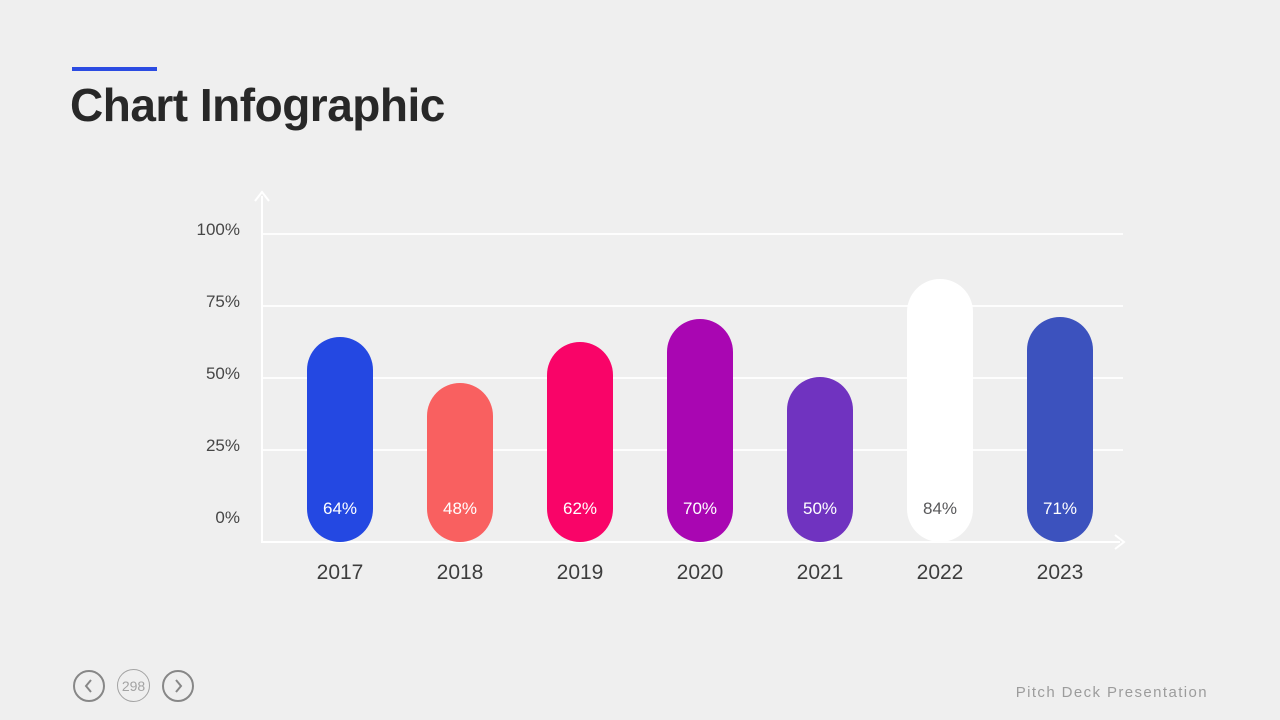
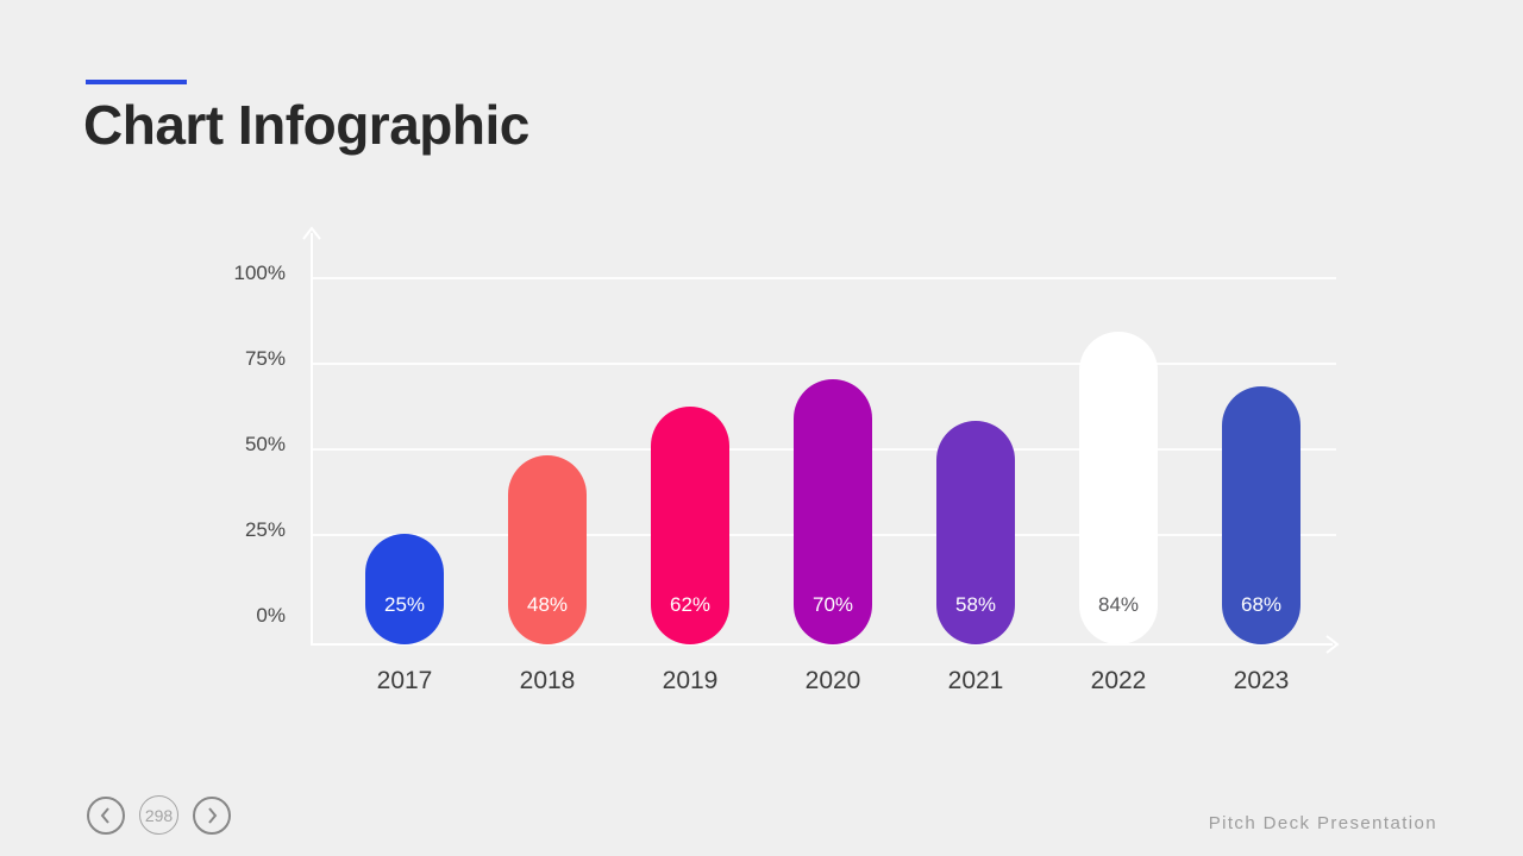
2017: 64% -> 25%
2021: 50% -> 58%
2023: 71% -> 68%
